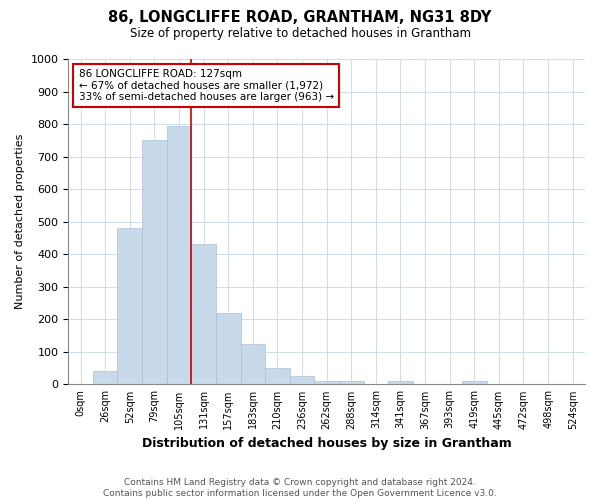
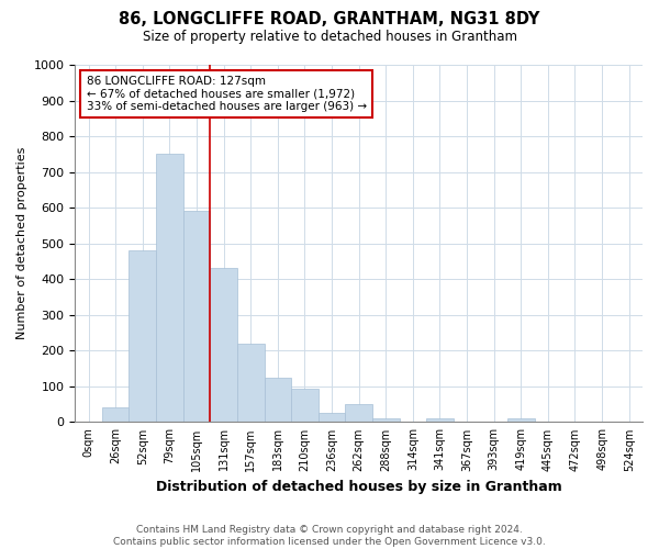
105sqm: 795 -> 590
210sqm: 50 -> 95
262sqm: 12 -> 50
